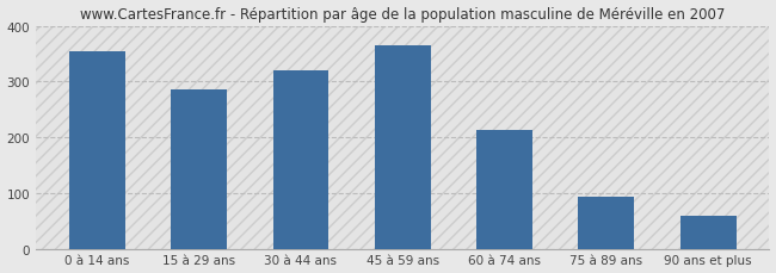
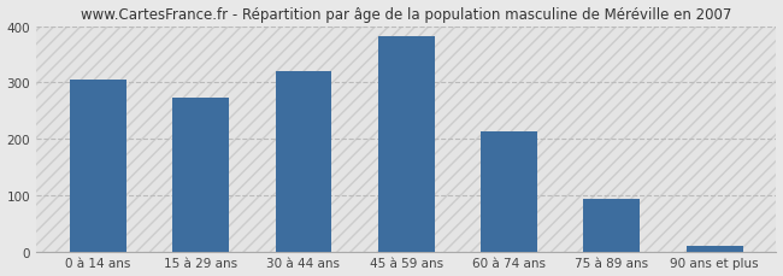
0 à 14 ans: 355 -> 305
15 à 29 ans: 285 -> 272
45 à 59 ans: 365 -> 382
90 ans et plus: 60 -> 10
